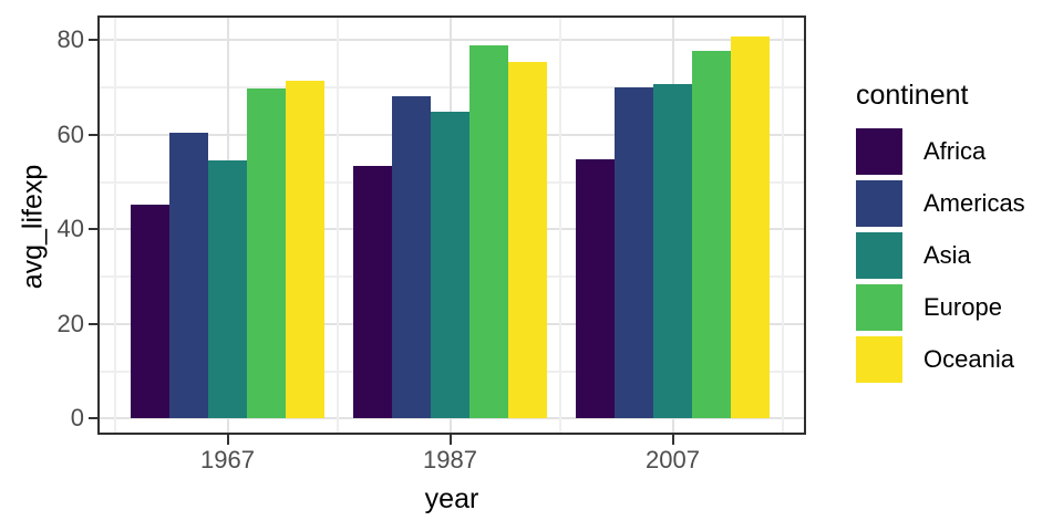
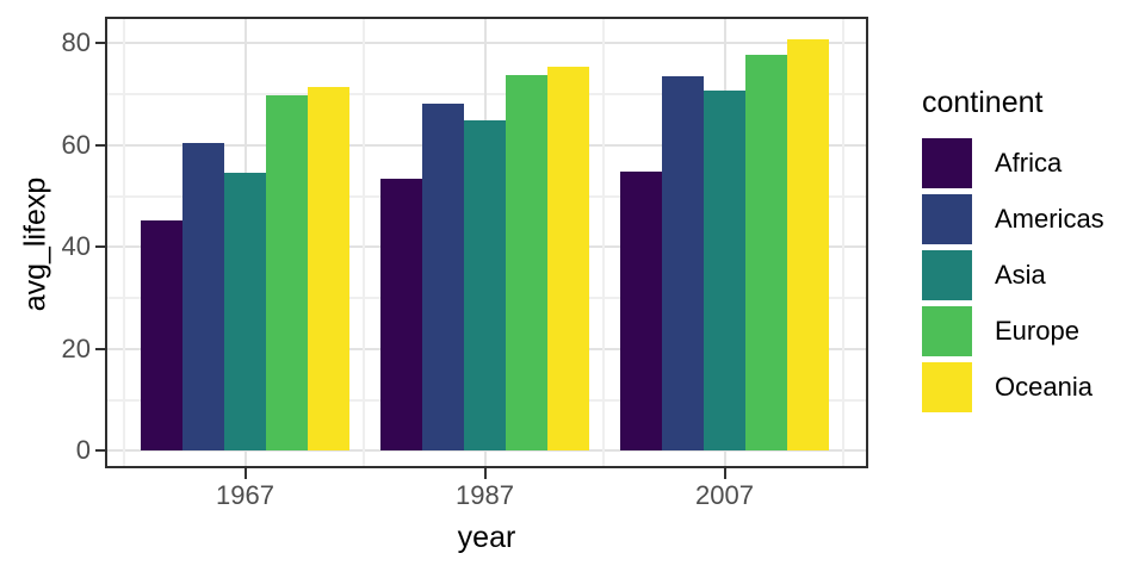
Europe/1987: 79 -> 74
Americas/2007: 70 -> 74
